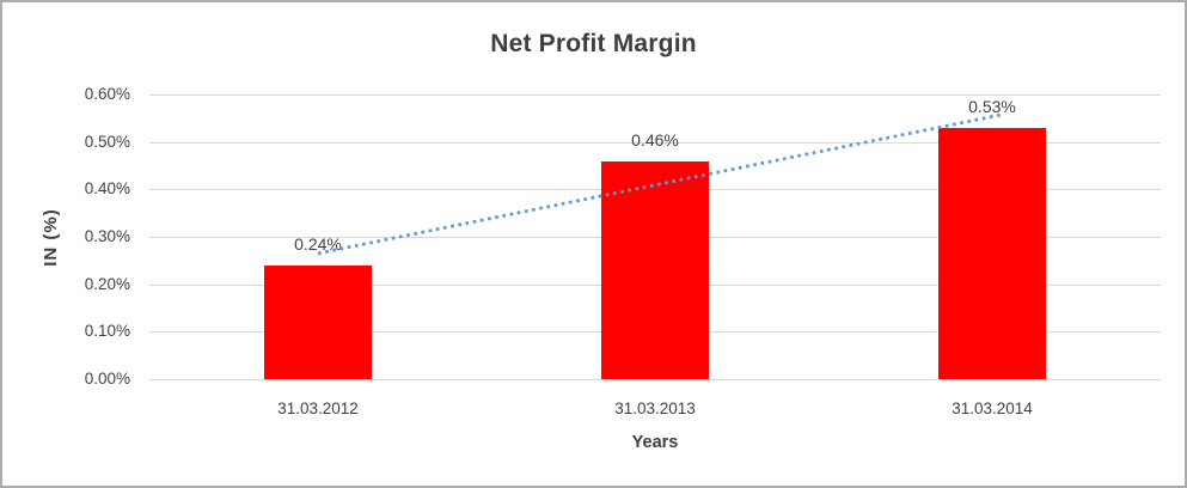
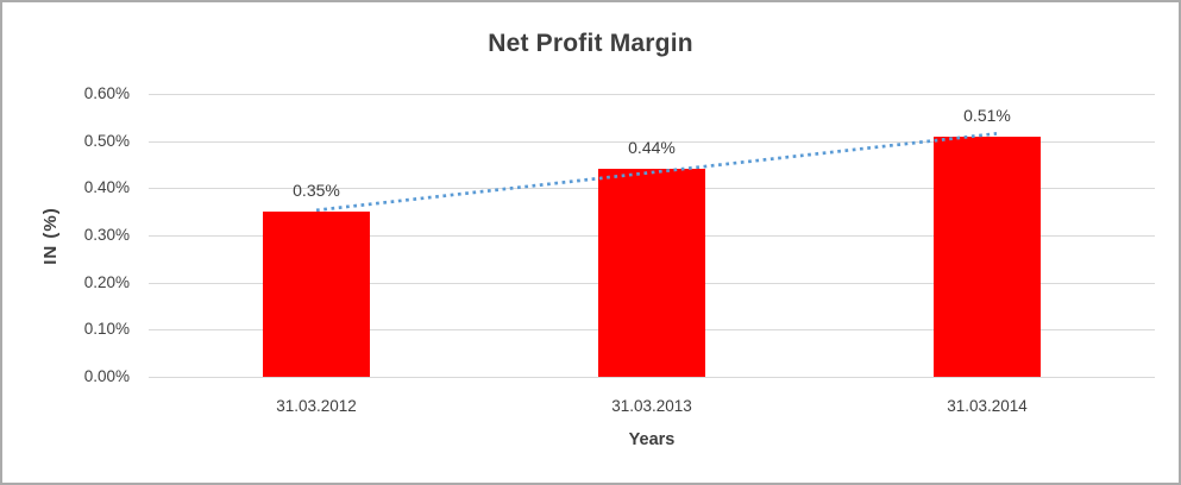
31.03.2012: 0.24% -> 0.35%
31.03.2013: 0.46% -> 0.44%
31.03.2014: 0.53% -> 0.51%
